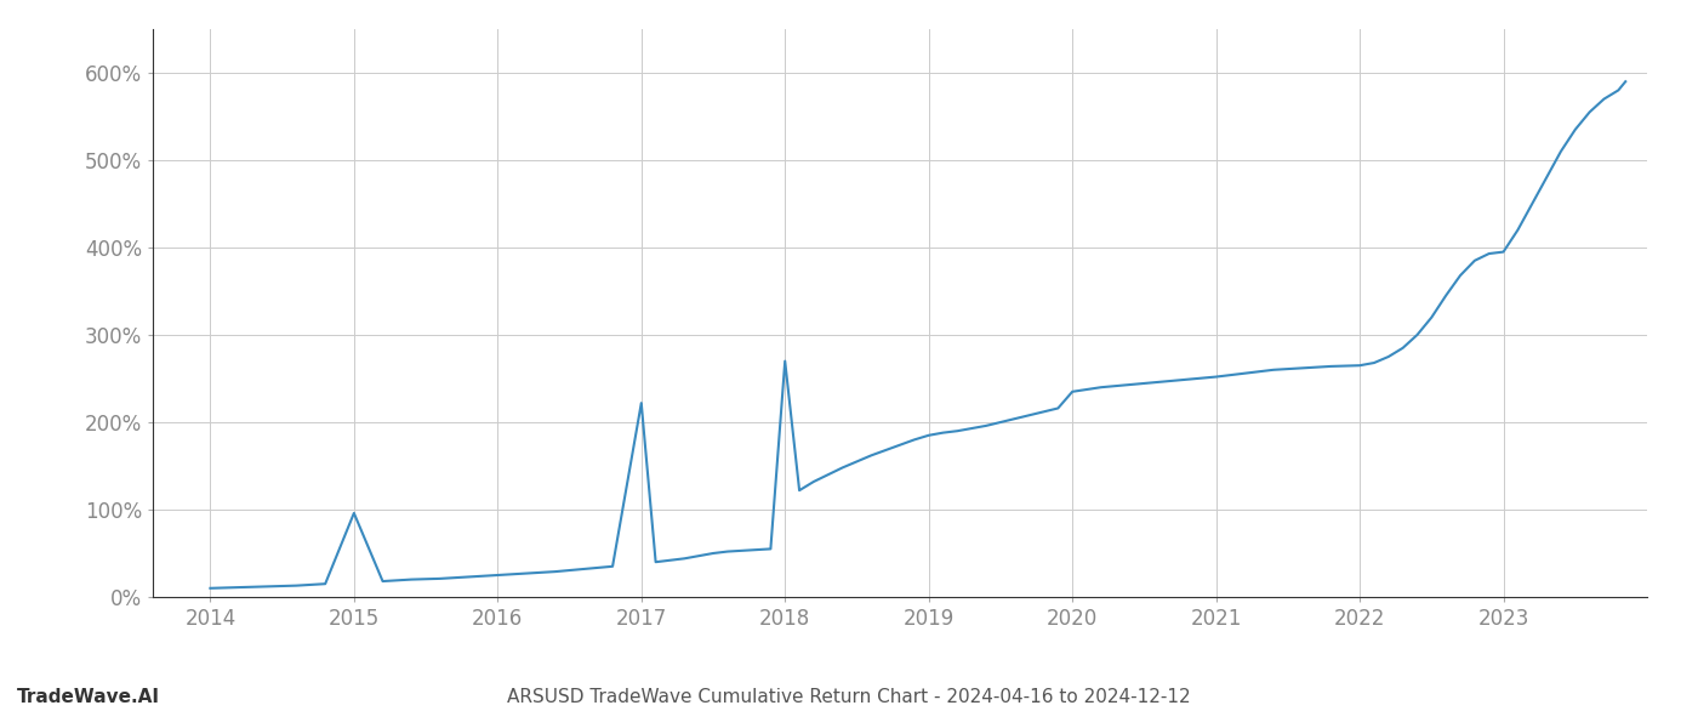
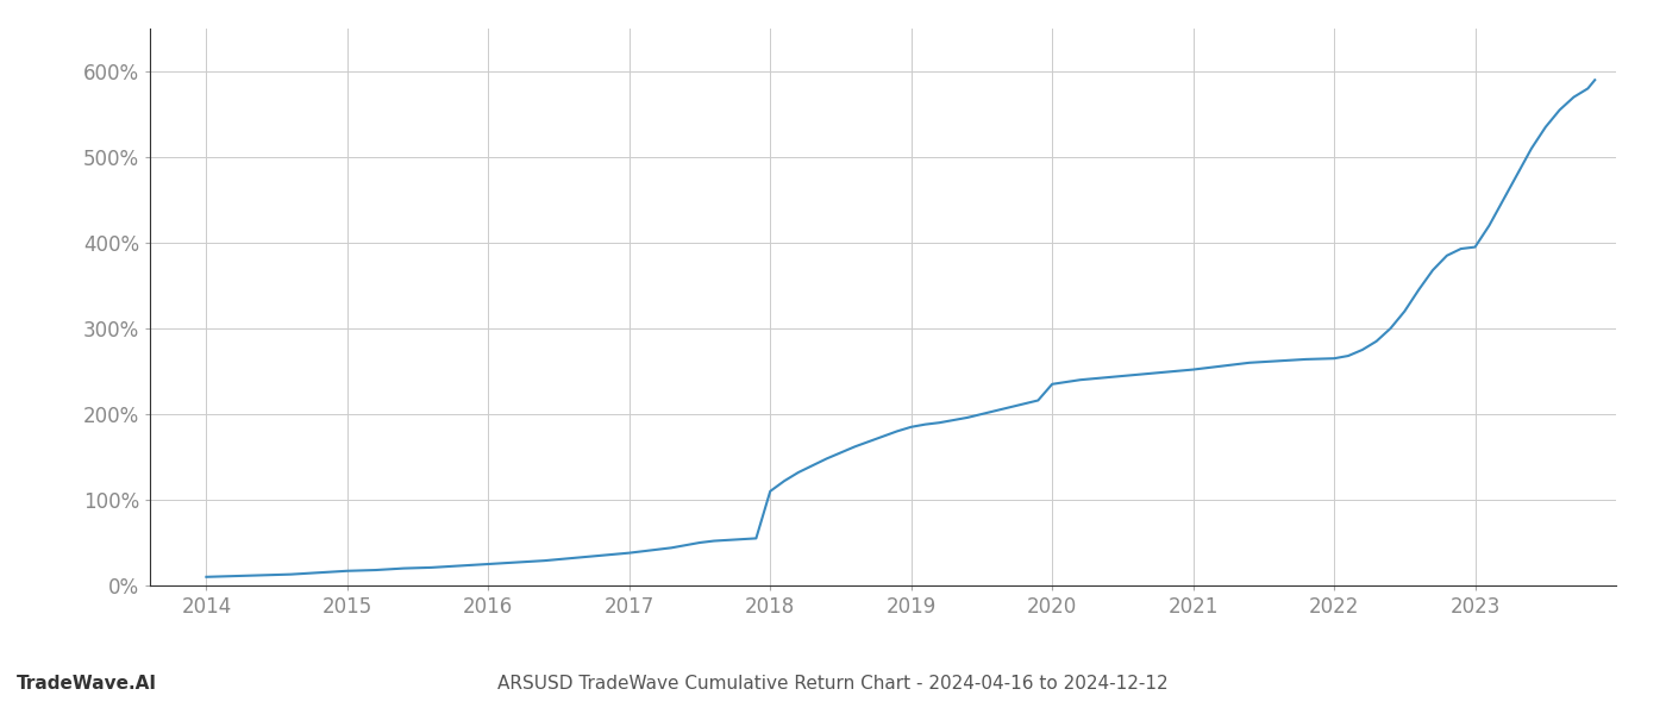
2015: 96% -> 17%
2017: 222% -> 38%
2018: 270% -> 110%
